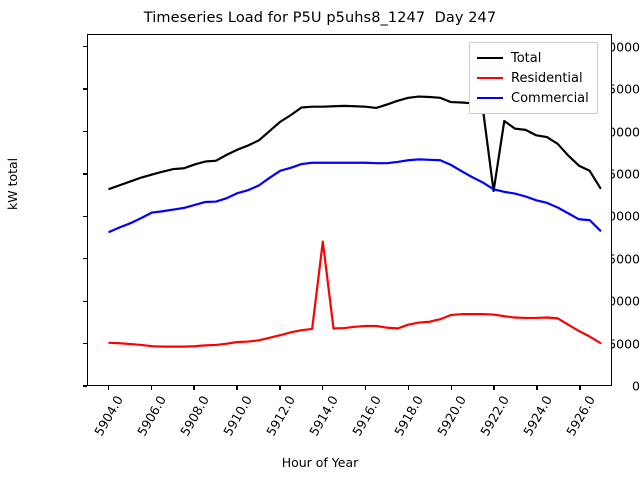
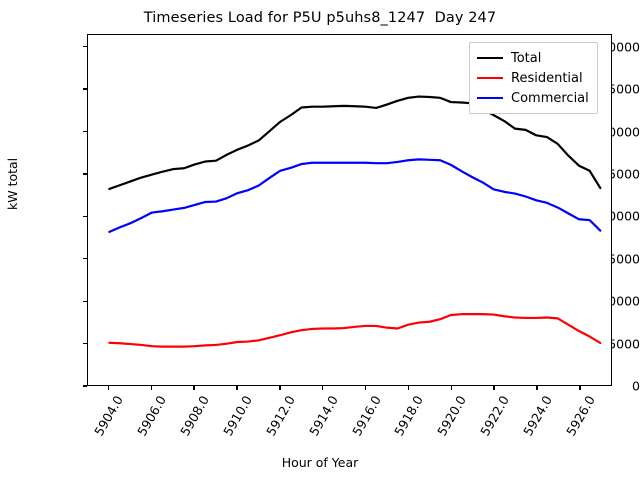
Residential/5914.0: 17000 -> 7000
Total/5922.0: 23000 -> 32000
